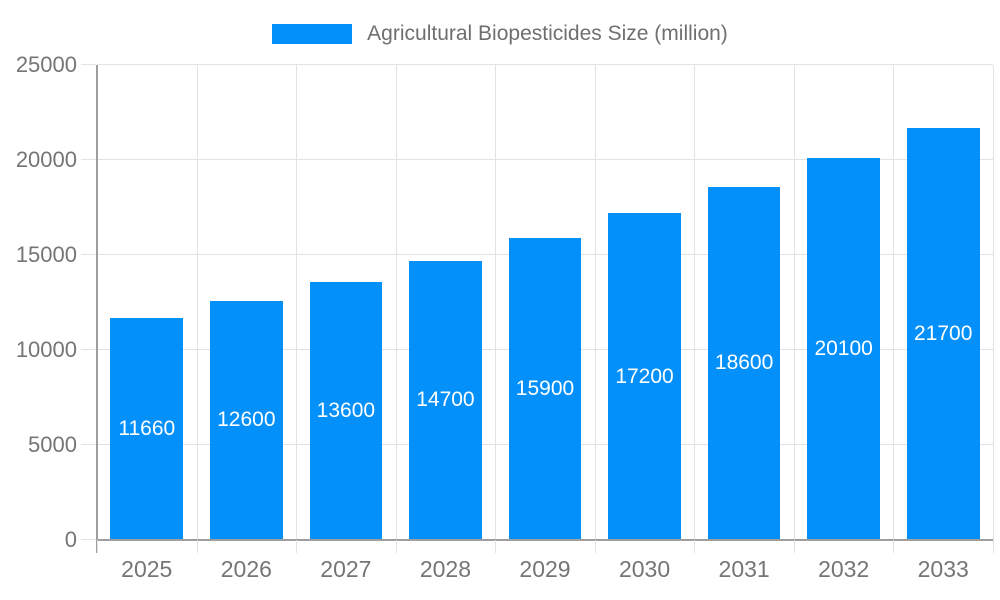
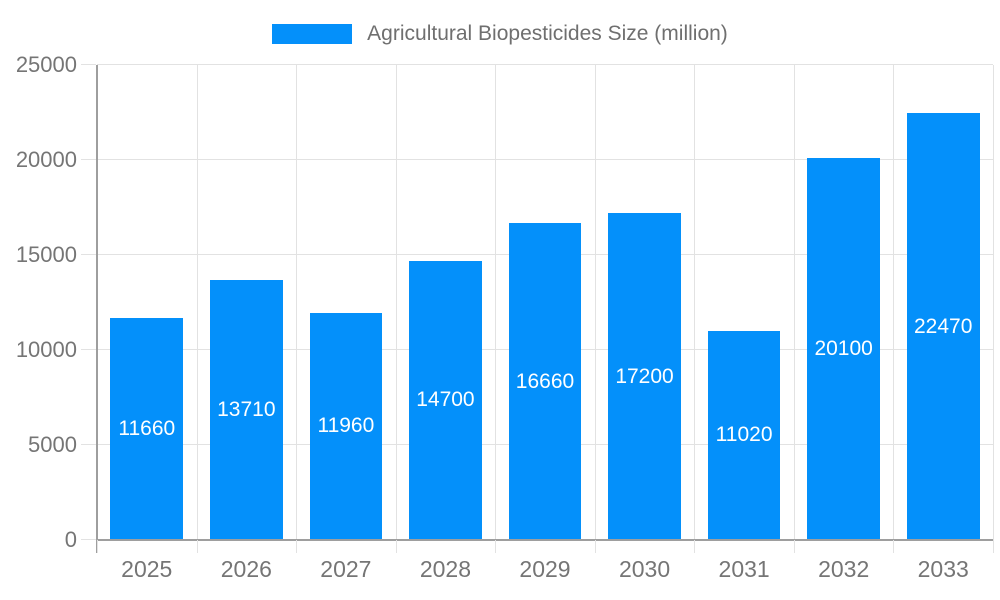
2026: 12600 -> 13710
2027: 13600 -> 11960
2029: 15900 -> 16660
2031: 18600 -> 11020
2033: 21700 -> 22470
